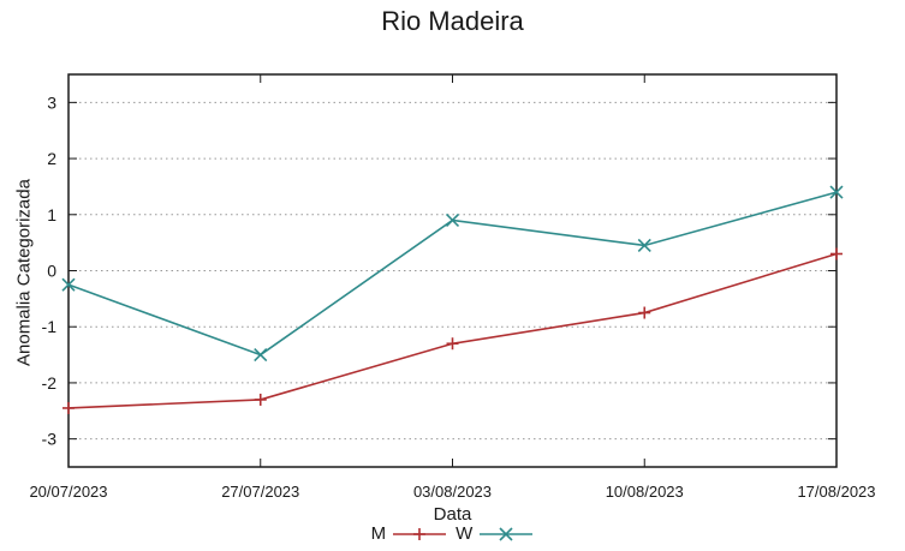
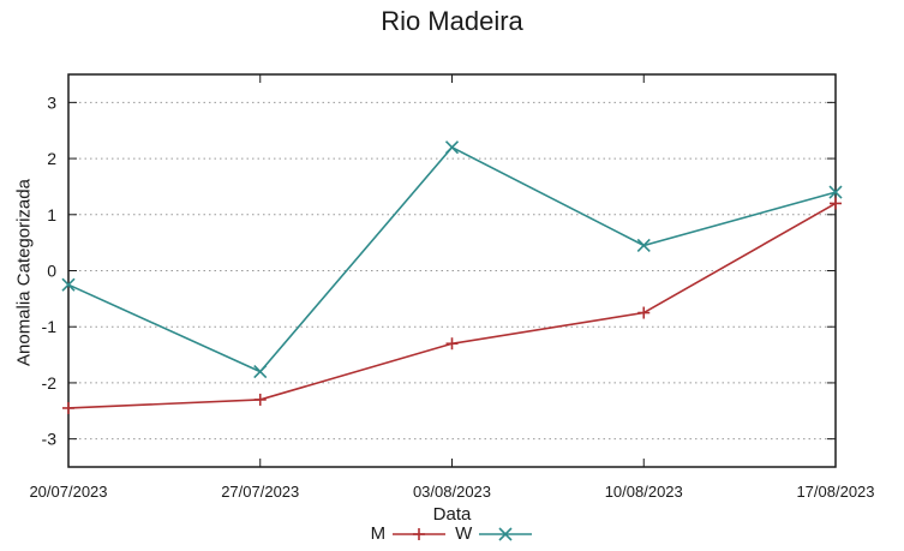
W/27/07/2023: -1.5 -> -1.8
W/03/08/2023: 0.9 -> 2.2
M/17/08/2023: 0.3 -> 1.2
